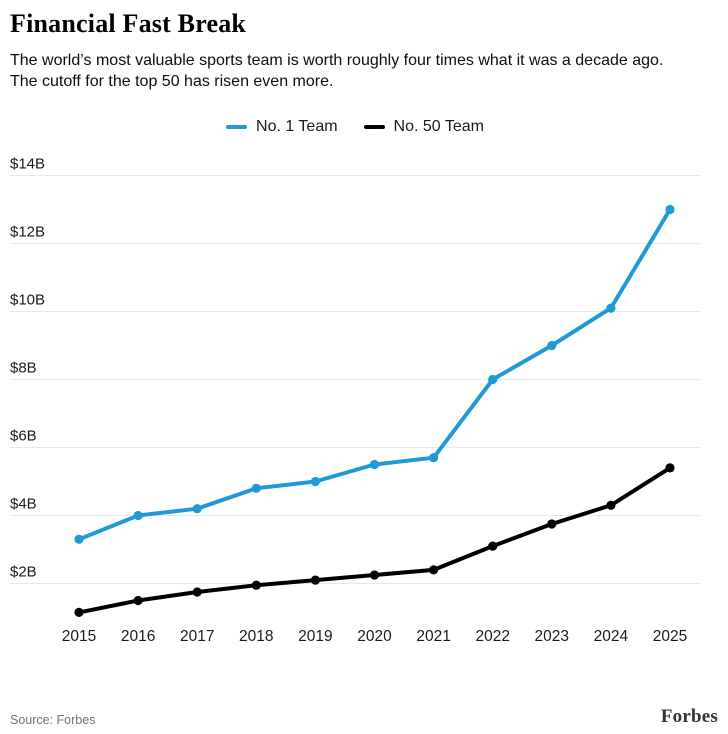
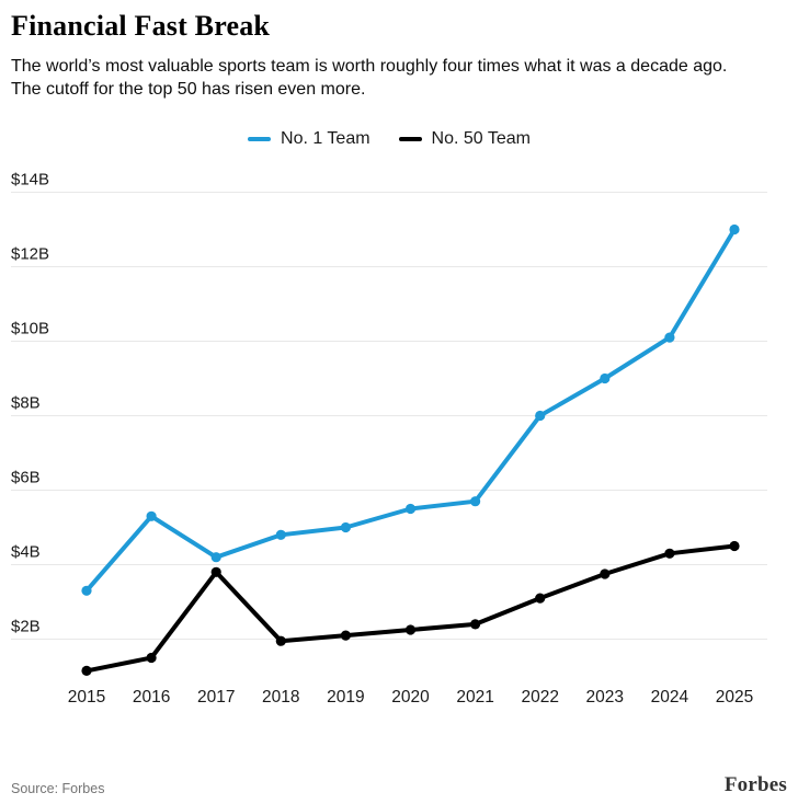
No. 1 Team/2016: $4.0B -> $5.3B
No. 50 Team/2017: $1.8B -> $3.8B
No. 50 Team/2025: $5.4B -> $4.5B
